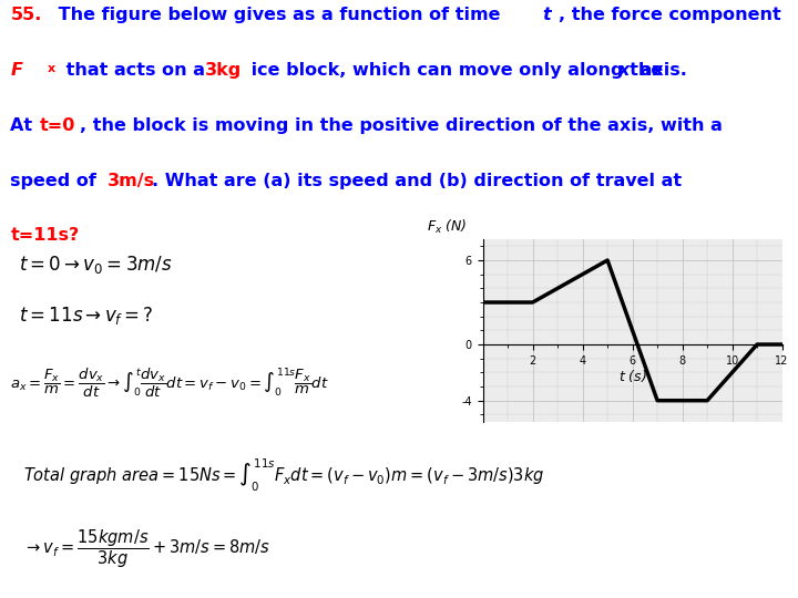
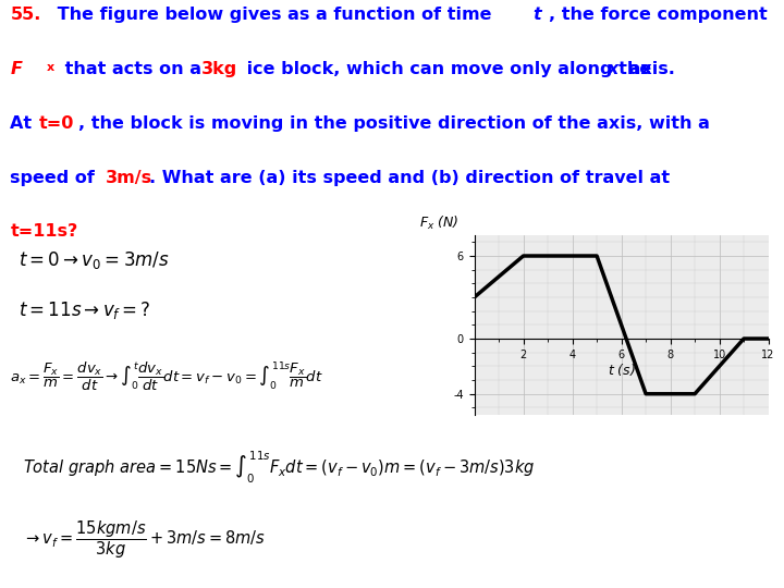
2: 3 -> 6
